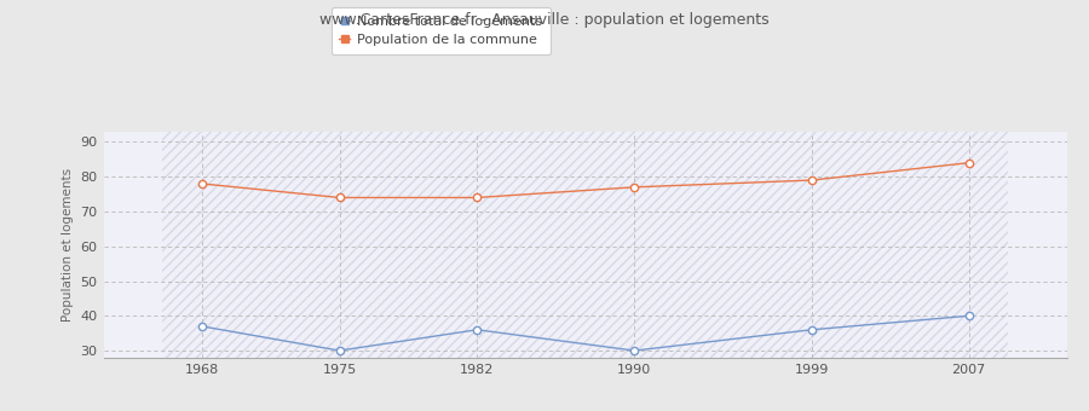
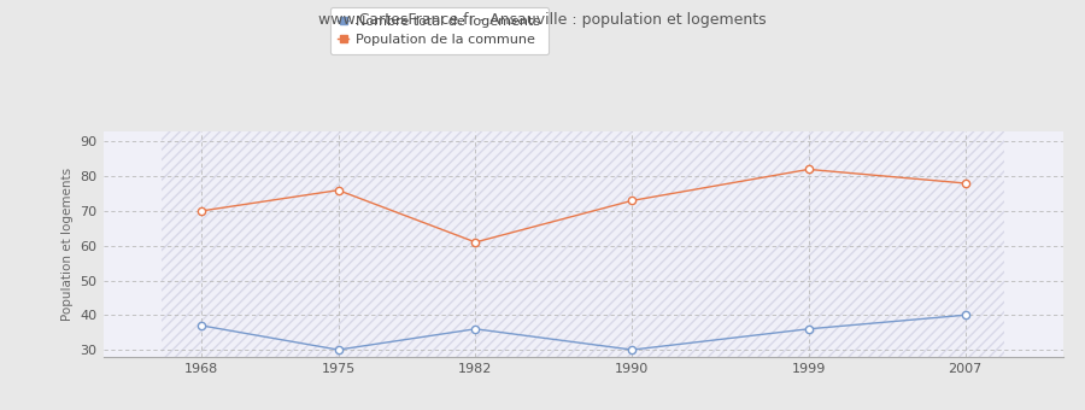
Population de la commune/1968: 78 -> 70
Population de la commune/1975: 74 -> 76
Population de la commune/1982: 74 -> 61
Population de la commune/1990: 77 -> 73
Population de la commune/1999: 79 -> 82
Population de la commune/2007: 84 -> 78
